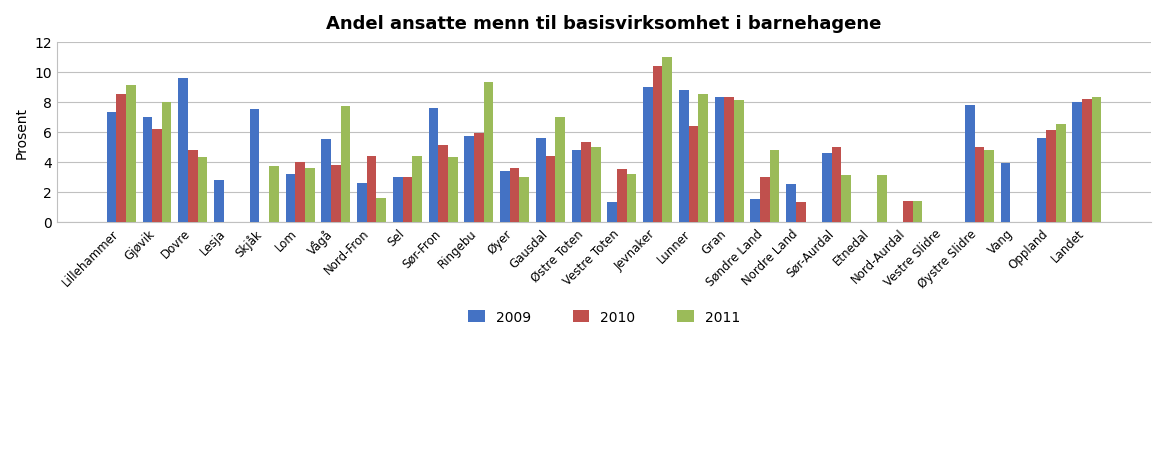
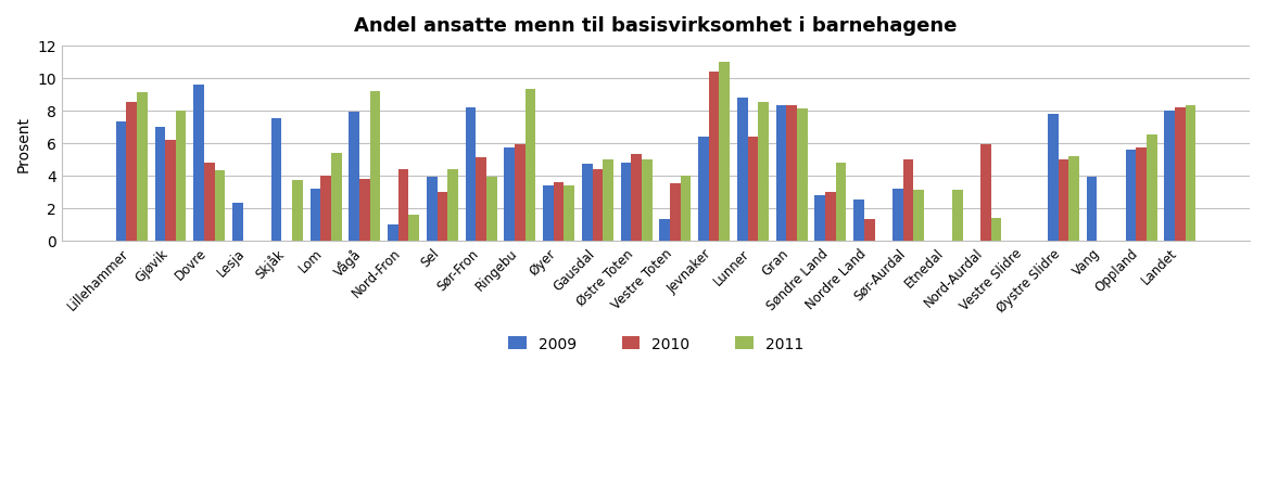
2009/Lesja: 2.8 -> 2.3
2011/Lom: 3.6 -> 5.4
2009/Vågå: 5.5 -> 7.9
2011/Vågå: 7.7 -> 9.2
2009/Nord-Fron: 2.6 -> 1.0
2009/Sel: 3.0 -> 3.9
2009/Sør-Fron: 7.6 -> 8.2
2011/Sør-Fron: 4.3 -> 3.9
2011/Øyer: 3.0 -> 3.4
2009/Gausdal: 5.6 -> 4.7
2011/Gausdal: 7.0 -> 5.0
2011/Vestre Toten: 3.2 -> 4.0
2009/Jevnaker: 9.0 -> 6.4
2009/Søndre Land: 1.5 -> 2.8
2009/Sør-Aurdal: 4.6 -> 3.2
2010/Nord-Aurdal: 1.4 -> 5.9
2011/Øystre Slidre: 4.8 -> 5.2
2010/Oppland: 6.1 -> 5.7
